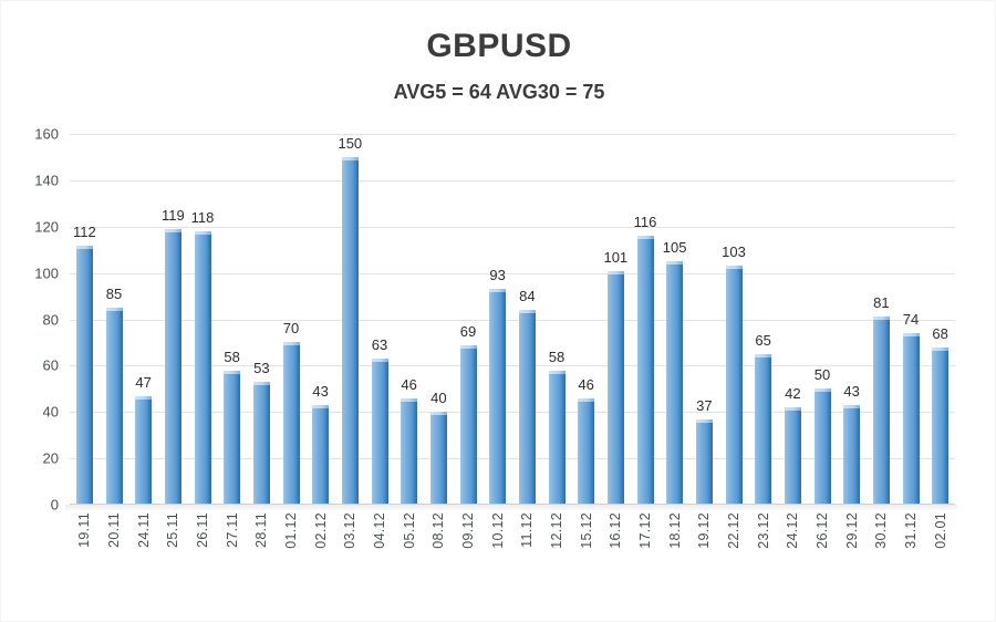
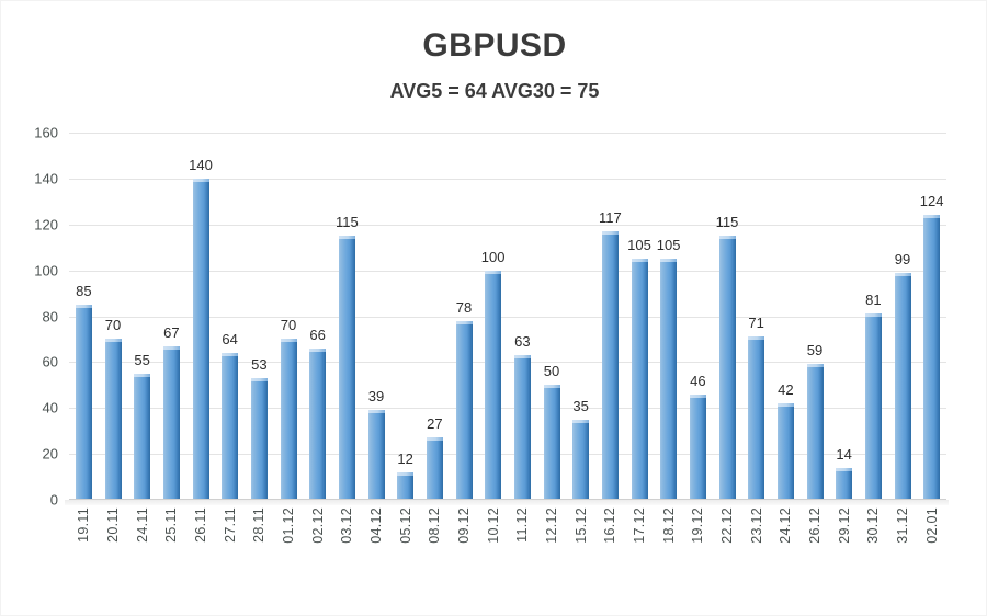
19.11: 112 -> 85
20.11: 85 -> 70
24.11: 47 -> 55
25.11: 119 -> 67
26.11: 118 -> 140
27.11: 58 -> 64
02.12: 43 -> 66
03.12: 150 -> 115
04.12: 63 -> 39
05.12: 46 -> 12
08.12: 40 -> 27
09.12: 69 -> 78
10.12: 93 -> 100
11.12: 84 -> 63
12.12: 58 -> 50
15.12: 46 -> 35
16.12: 101 -> 117
17.12: 116 -> 105
19.12: 37 -> 46
22.12: 103 -> 115
23.12: 65 -> 71
26.12: 50 -> 59
29.12: 43 -> 14
31.12: 74 -> 99
02.01: 68 -> 124
